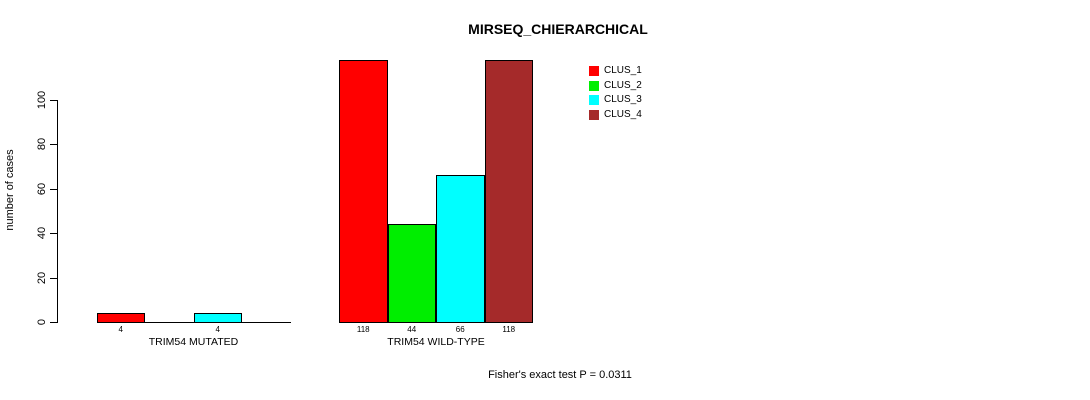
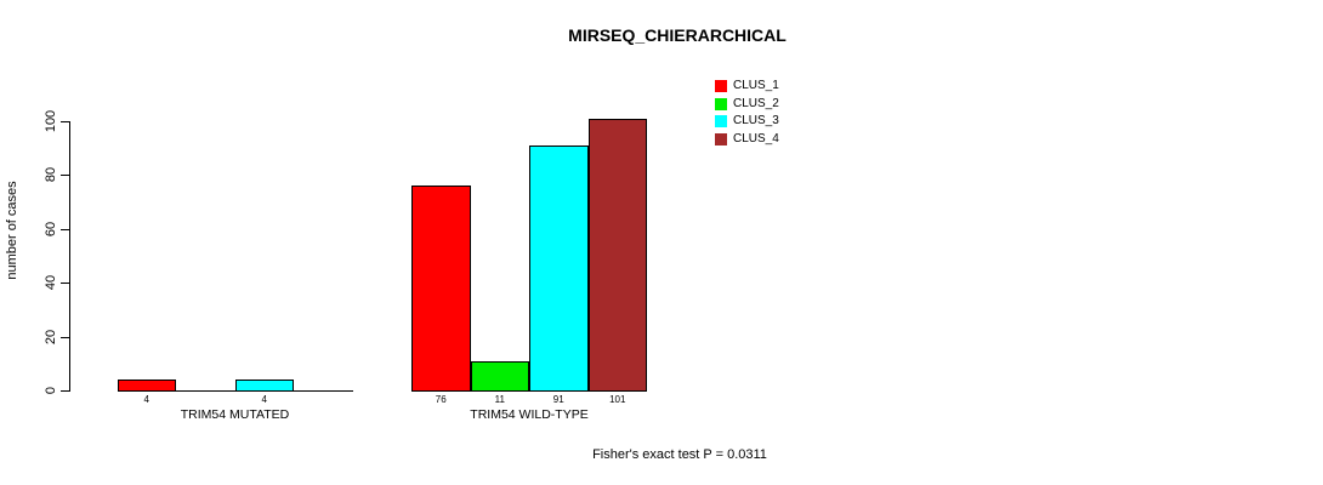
CLUS_1/TRIM54 WILD-TYPE: 118 -> 76
CLUS_2/TRIM54 WILD-TYPE: 44 -> 11
CLUS_3/TRIM54 WILD-TYPE: 66 -> 91
CLUS_4/TRIM54 WILD-TYPE: 118 -> 101
